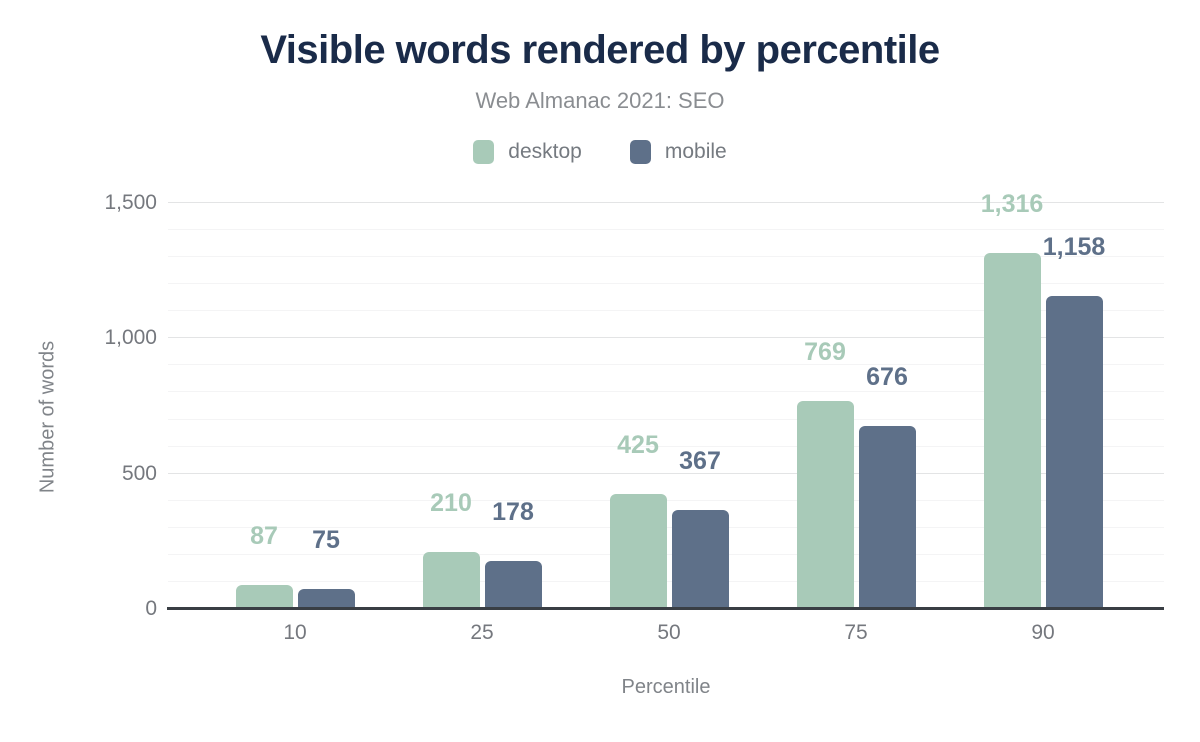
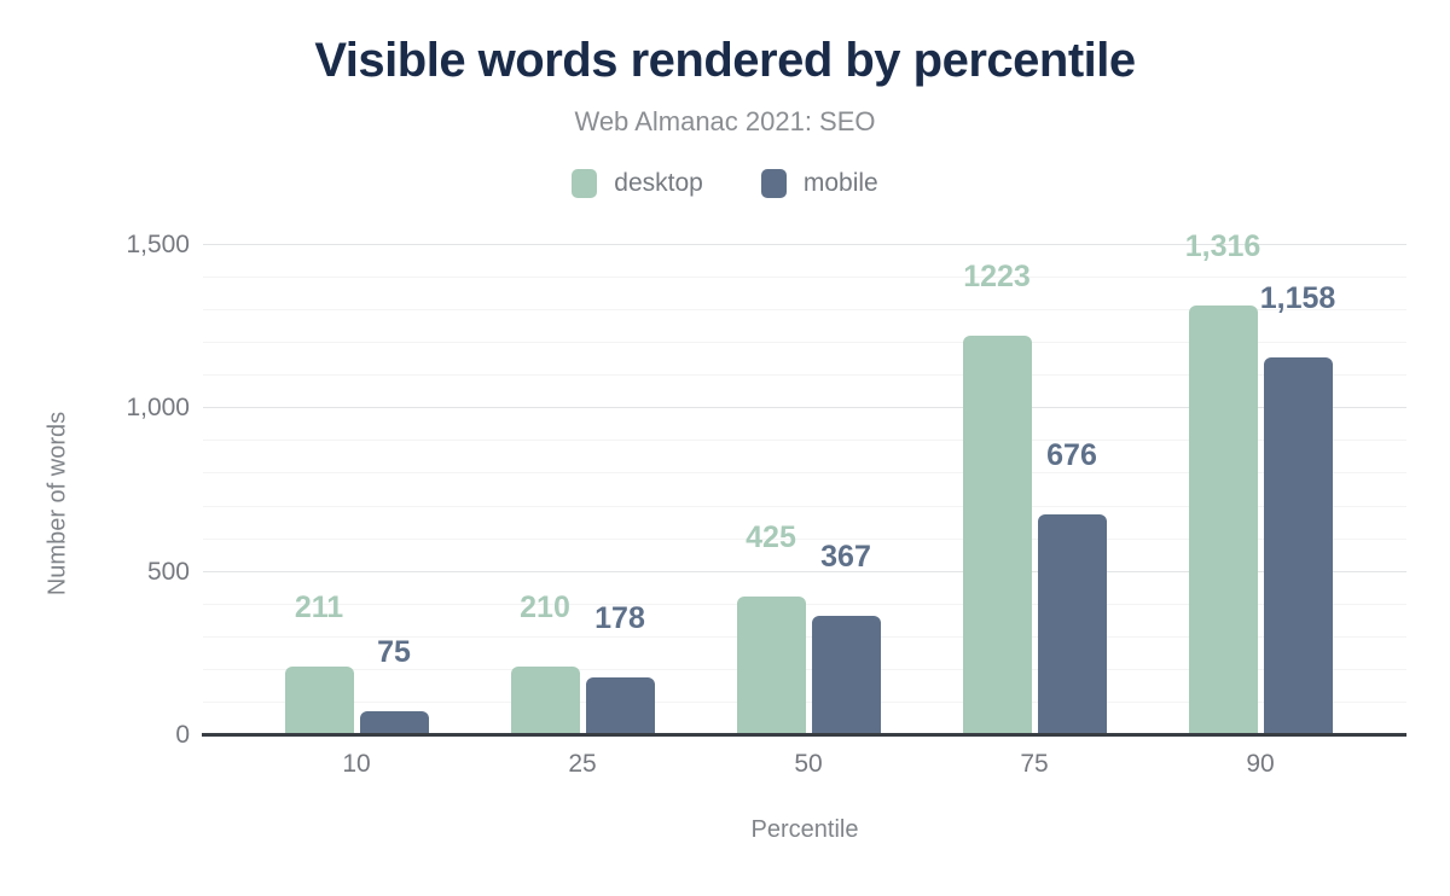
desktop/10: 87 -> 211
desktop/75: 769 -> 1223
